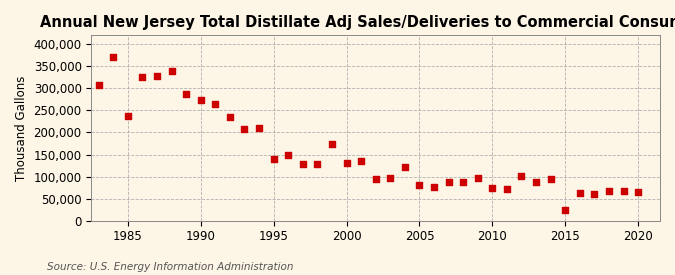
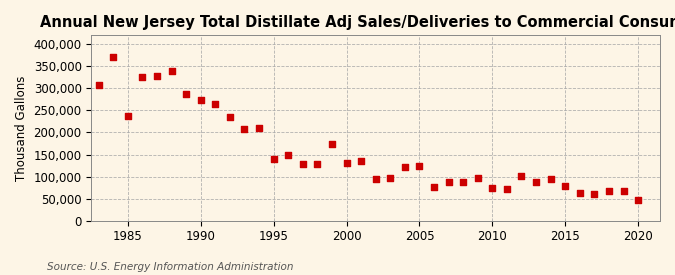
2005: 80,000 -> 125,000
2015: 25,000 -> 78,000
2020: 65,000 -> 48,000
